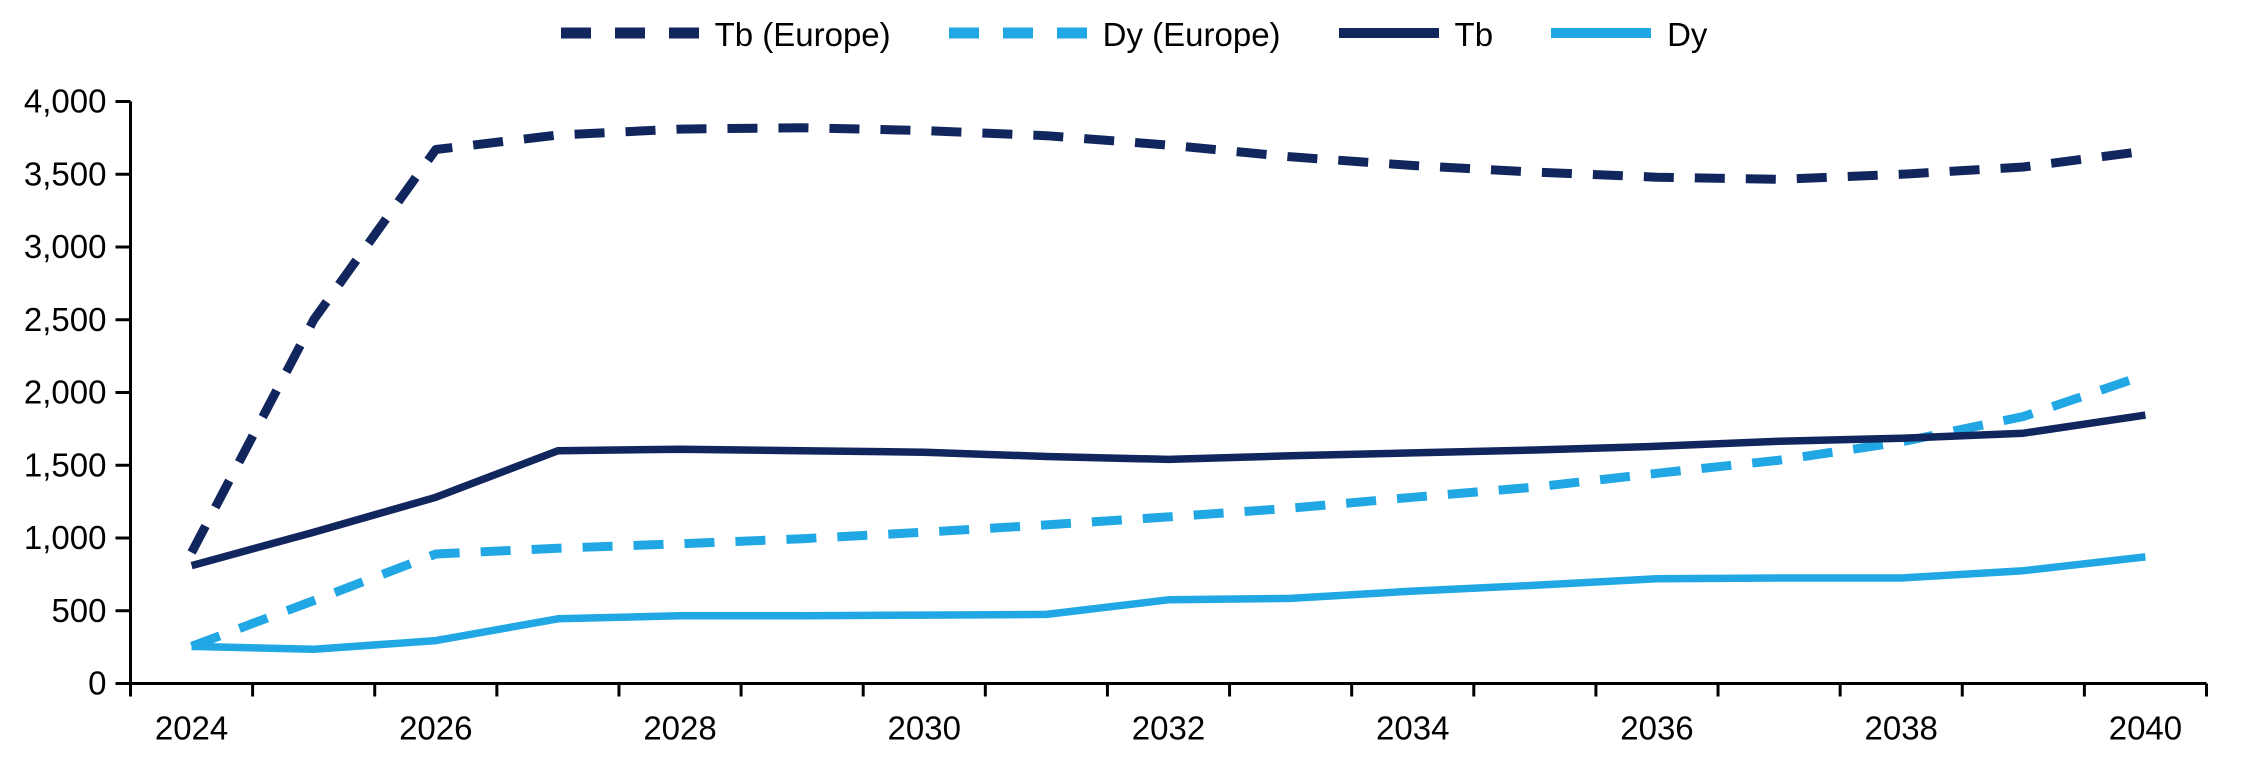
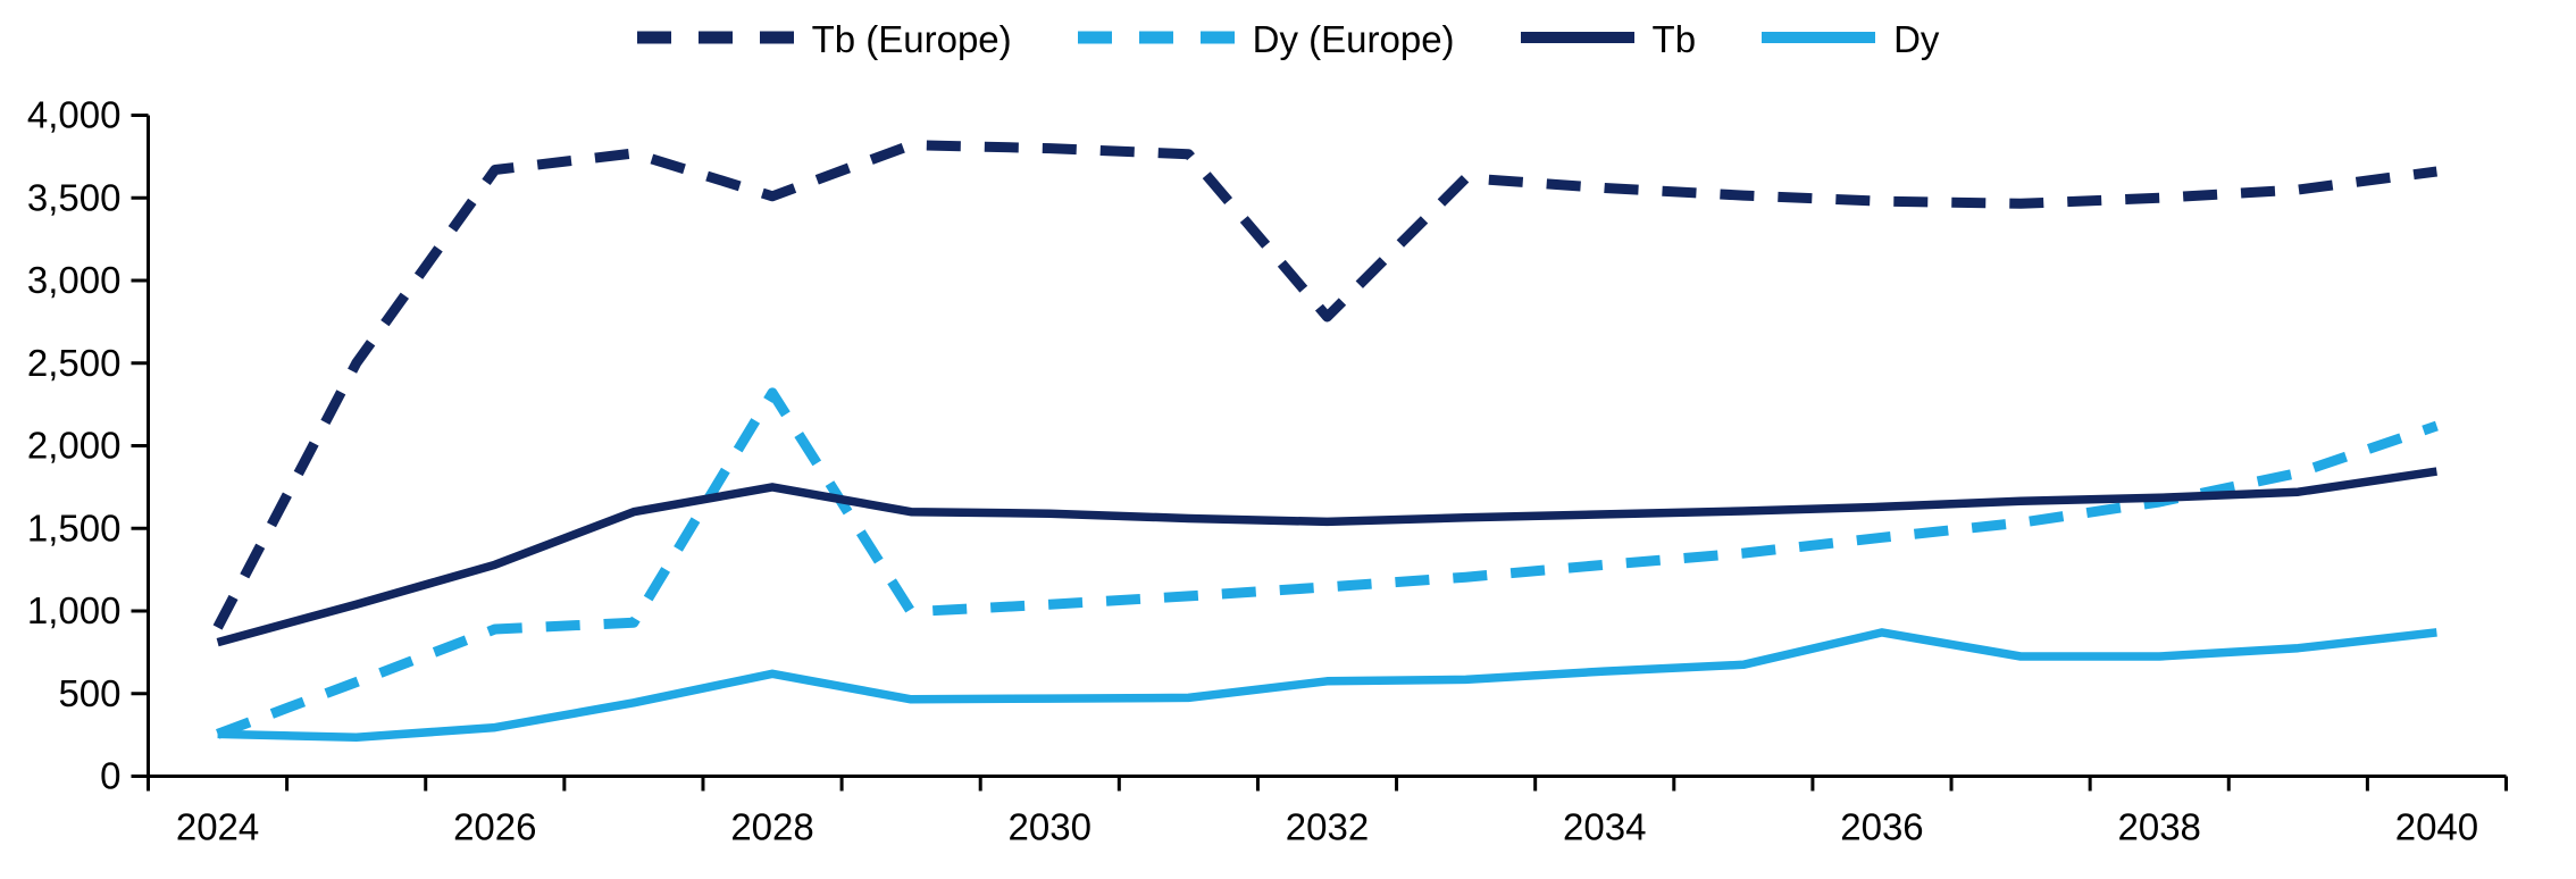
Tb (Europe)/2028: 3810 -> 3510
Dy (Europe)/2028: 960 -> 2320
Tb/2028: 1610 -> 1750
Dy/2028: 460 -> 620
Tb (Europe)/2032: 3700 -> 2780
Dy/2036: 720 -> 870
